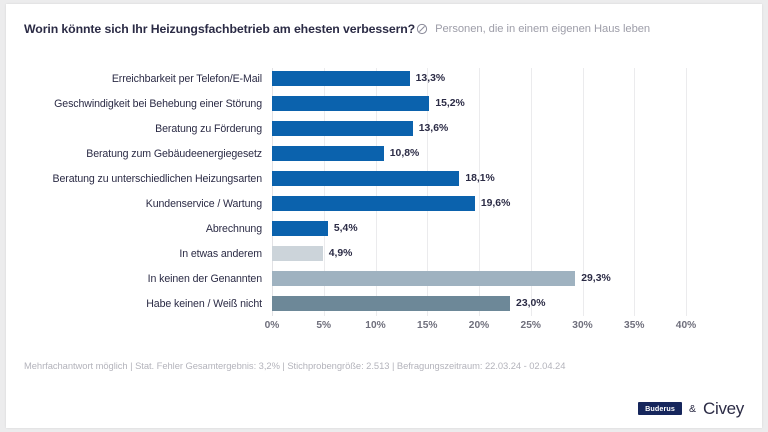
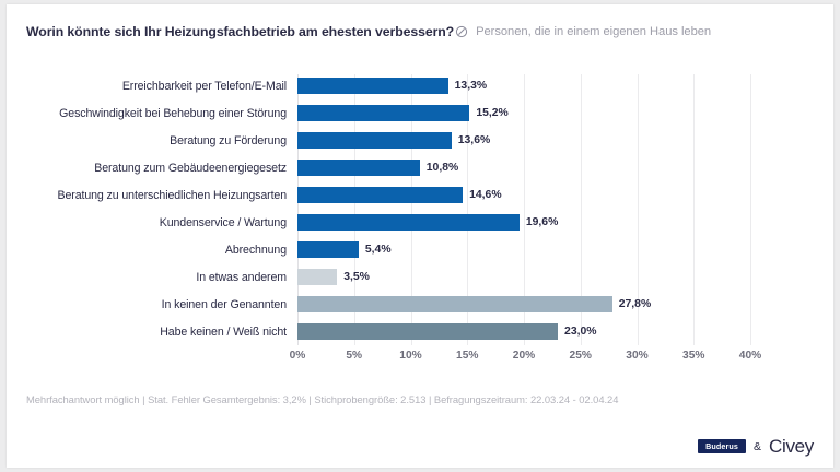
Beratung zu unterschiedlichen Heizungsarten: 18,1% -> 14,6%
In etwas anderem: 4,9% -> 3,5%
In keinen der Genannten: 29,3% -> 27,8%
